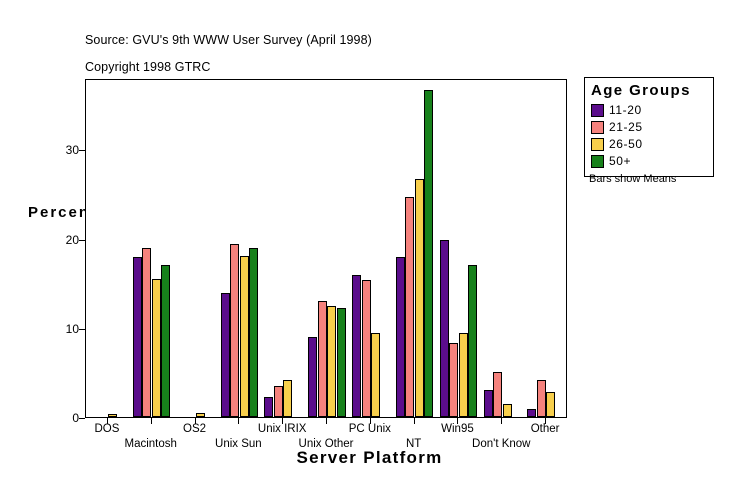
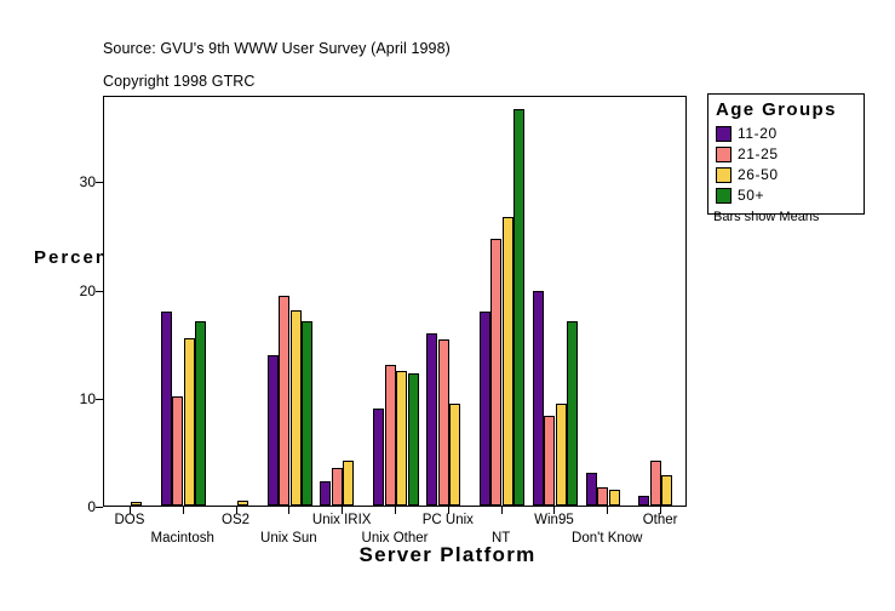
21-25/Macintosh: 19 -> 10
50+/Unix Sun: 19 -> 17
21-25/Don't Know: 5 -> 2
